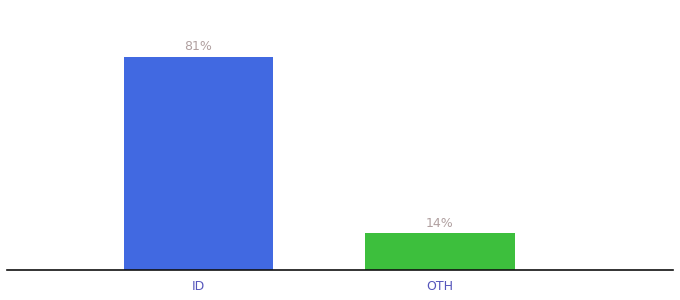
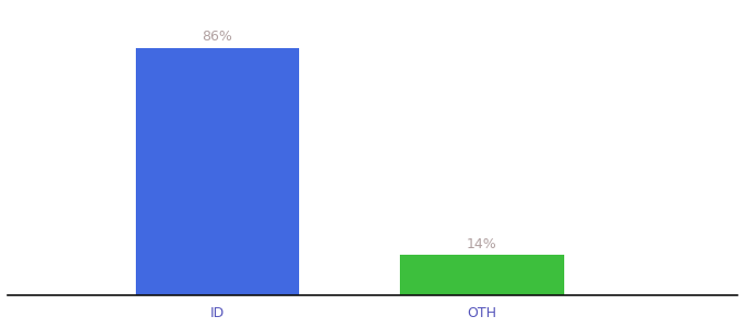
ID: 81% -> 86%
